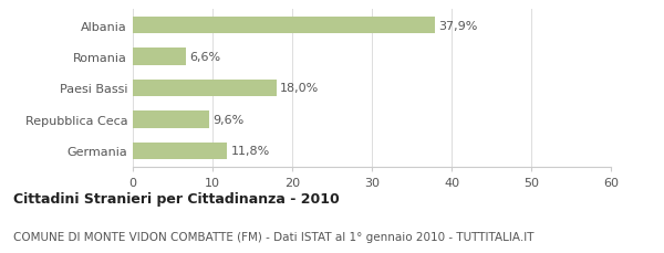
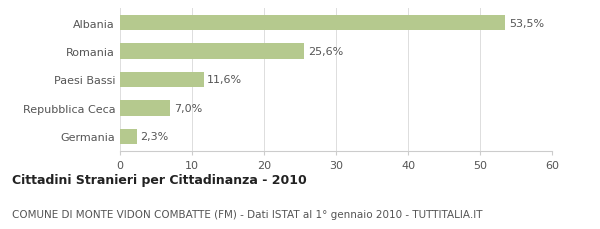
Albania: 37,9% -> 53,5%
Romania: 6,6% -> 25,6%
Paesi Bassi: 18,0% -> 11,6%
Repubblica Ceca: 9,6% -> 7,0%
Germania: 11,8% -> 2,3%
